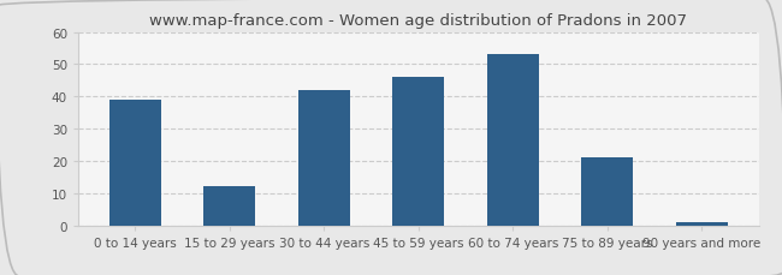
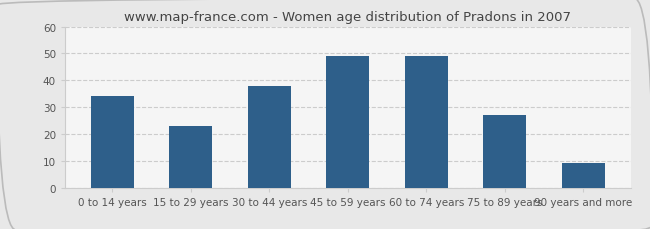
0 to 14 years: 39 -> 34
15 to 29 years: 12 -> 23
30 to 44 years: 42 -> 38
45 to 59 years: 46 -> 49
60 to 74 years: 53 -> 49
75 to 89 years: 21 -> 27
90 years and more: 1 -> 9
